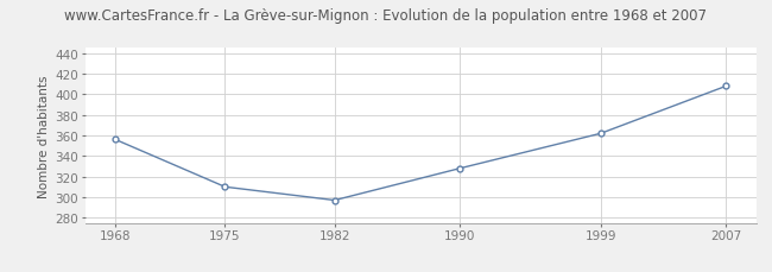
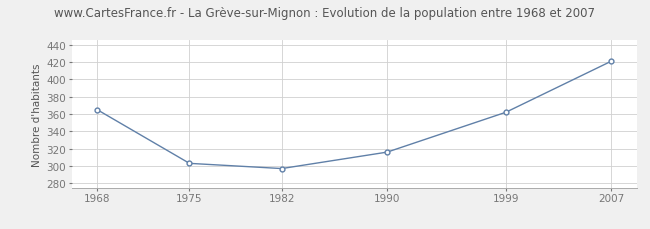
1968: 356 -> 365
1975: 310 -> 303
1990: 328 -> 316
2007: 408 -> 421
